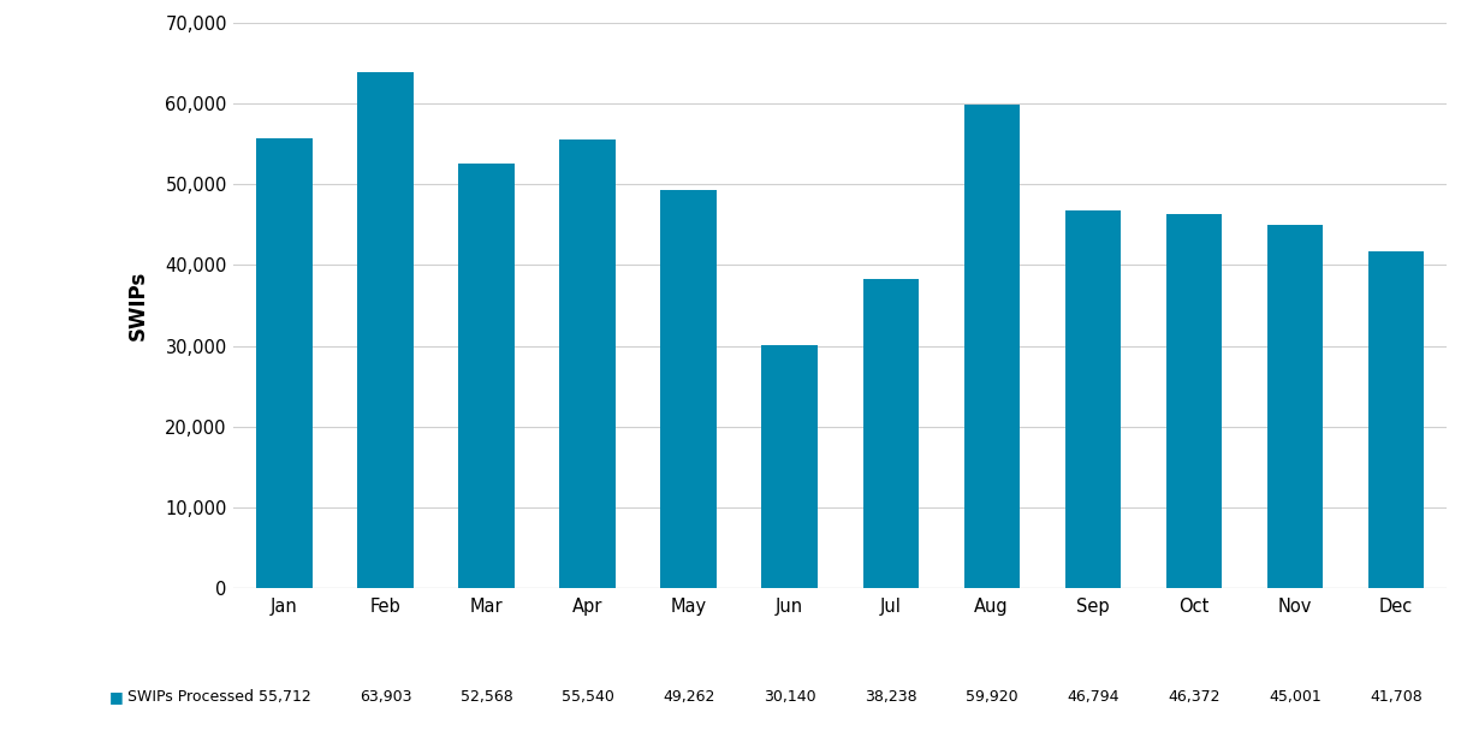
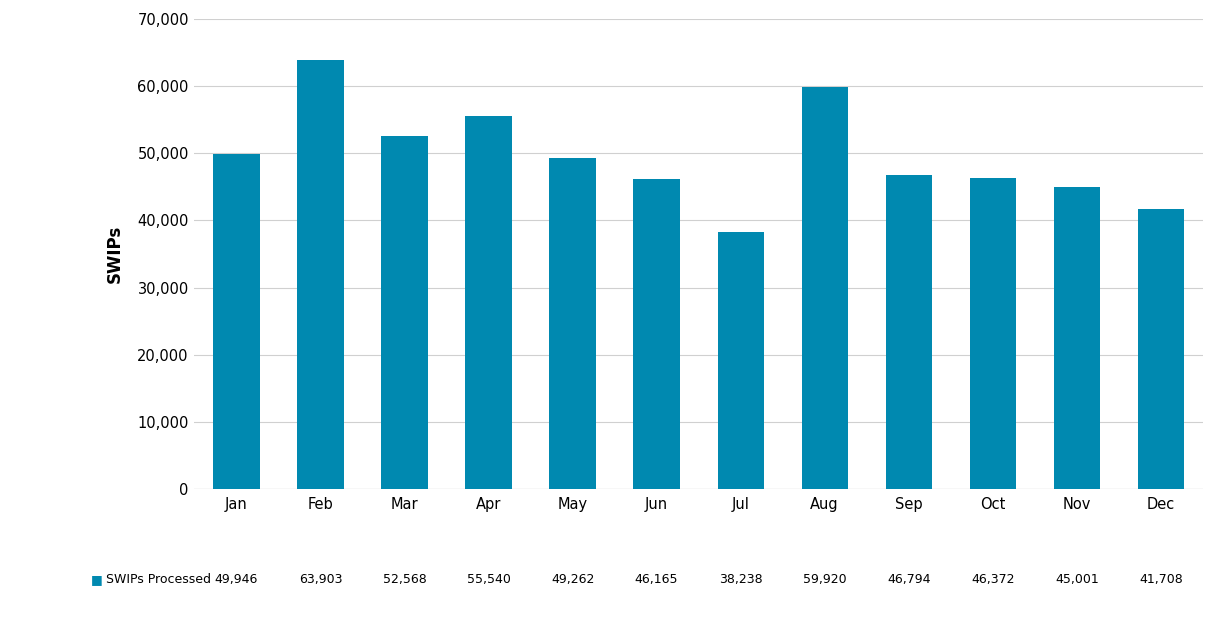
Jan: 55,712 -> 49,946
Jun: 30,140 -> 46,165
